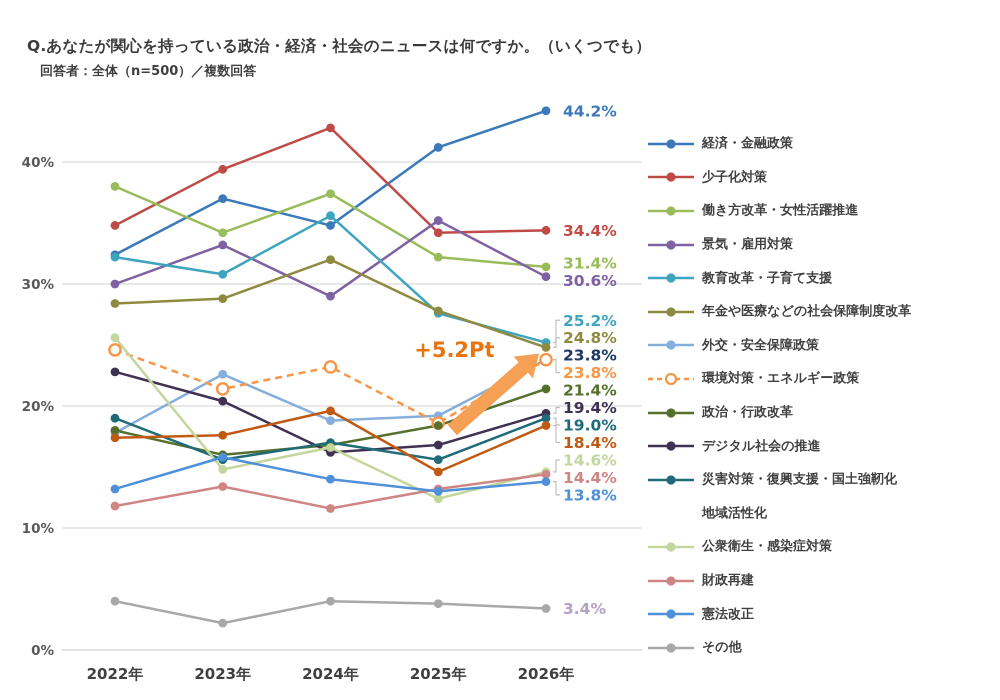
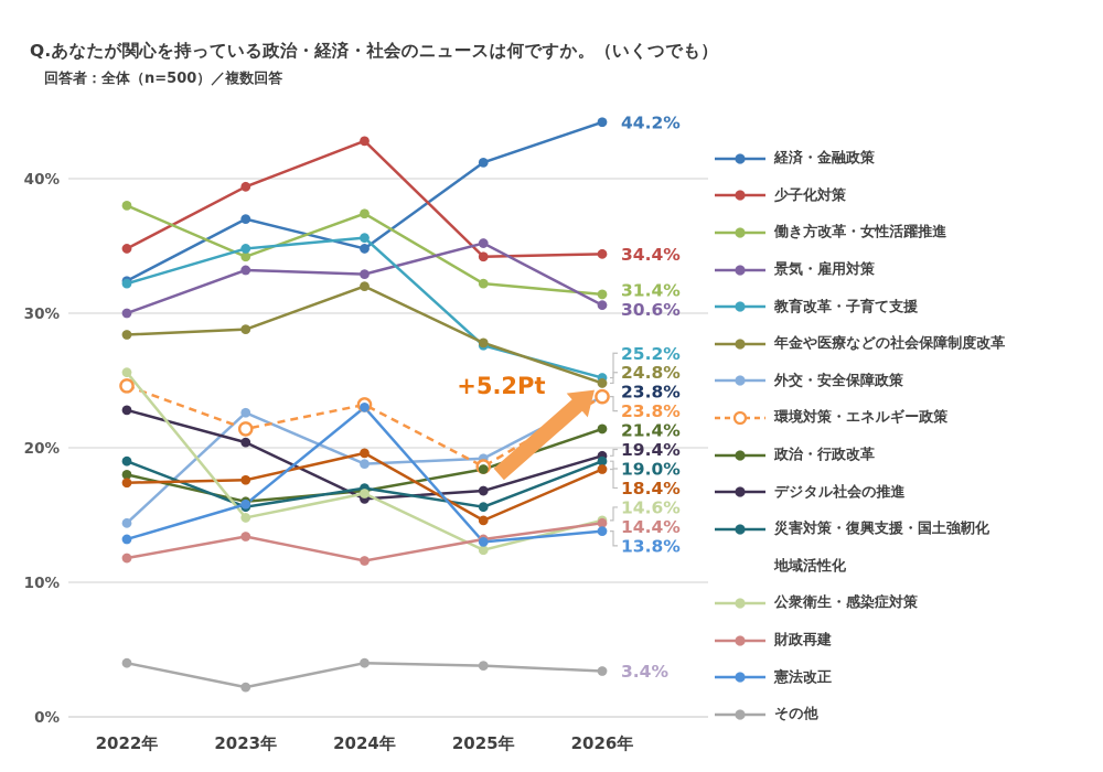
外交・安全保障政策/2022年: 17.8% -> 14.4%
教育改革・子育て支援/2023年: 30.8% -> 34.8%
景気・雇用対策/2024年: 29.0% -> 32.9%
憲法改正/2024年: 14.0% -> 23.0%
